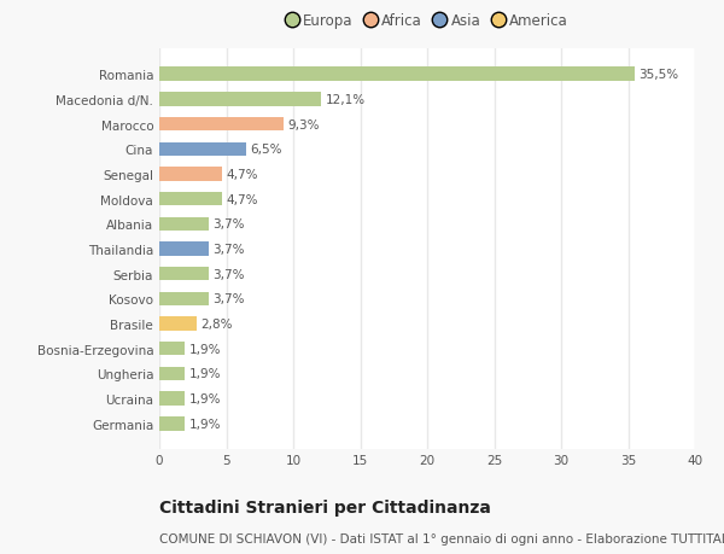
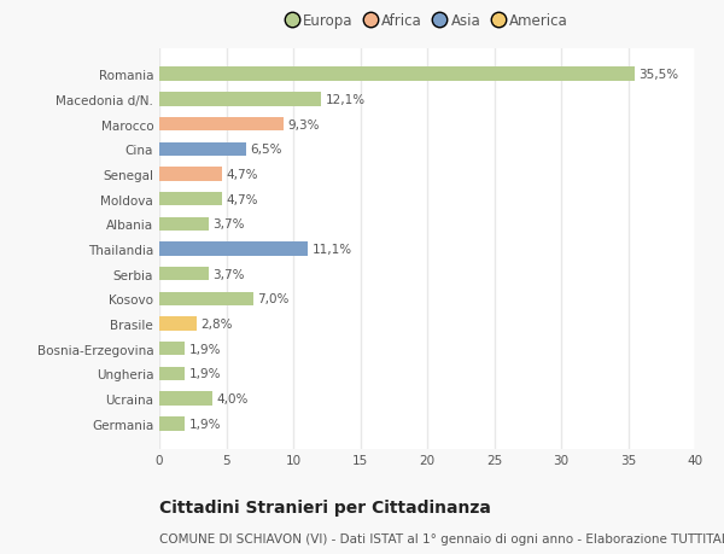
Thailandia: 3,7% -> 11,1%
Kosovo: 3,7% -> 7,0%
Ucraina: 1,9% -> 4,0%
